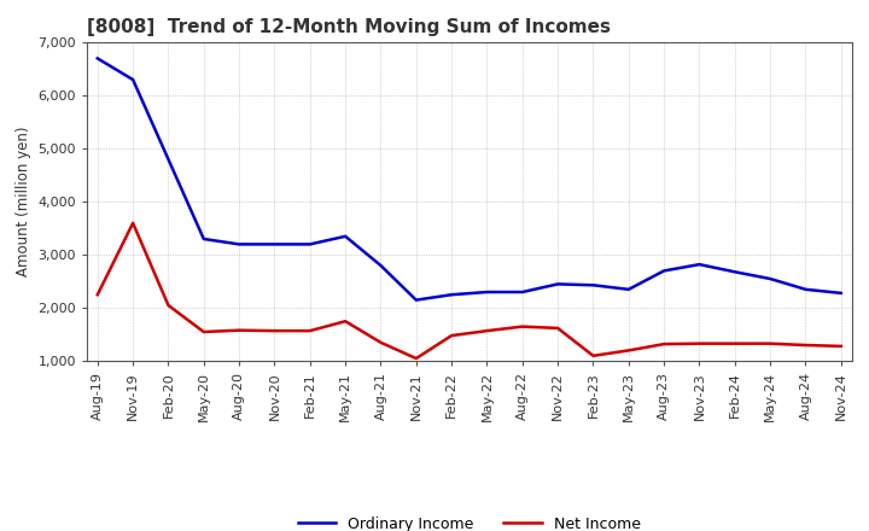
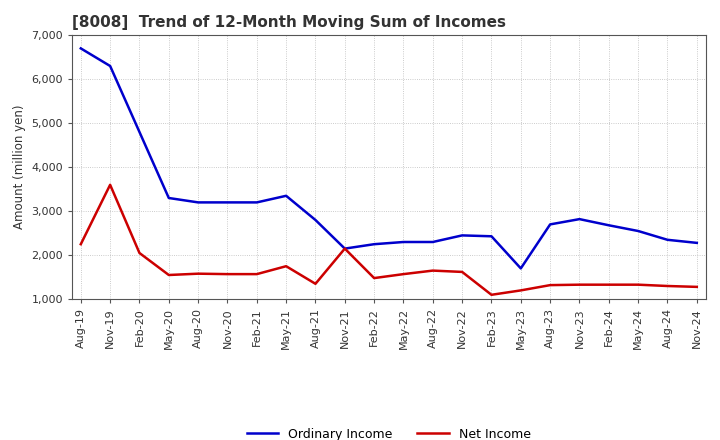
Net Income/Nov-21: 1,050 -> 2,150
Ordinary Income/May-23: 2,350 -> 1,700
